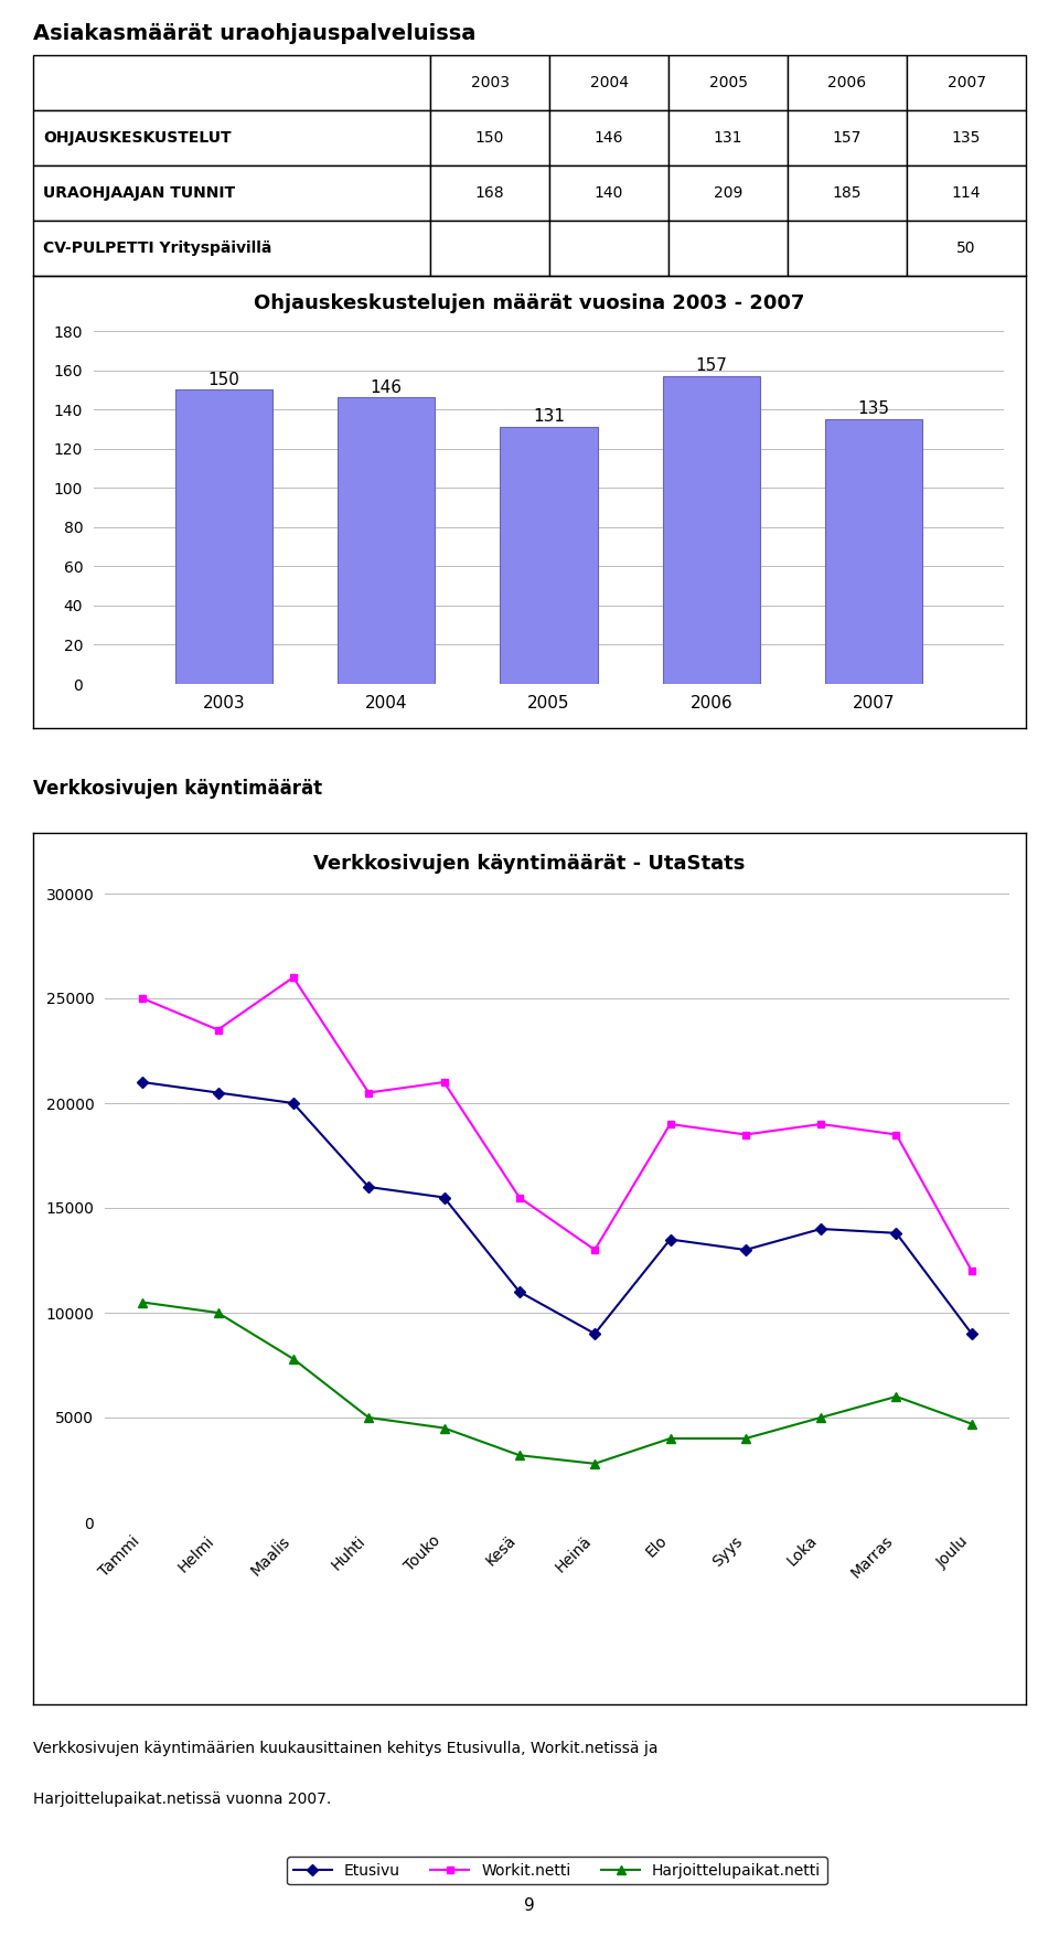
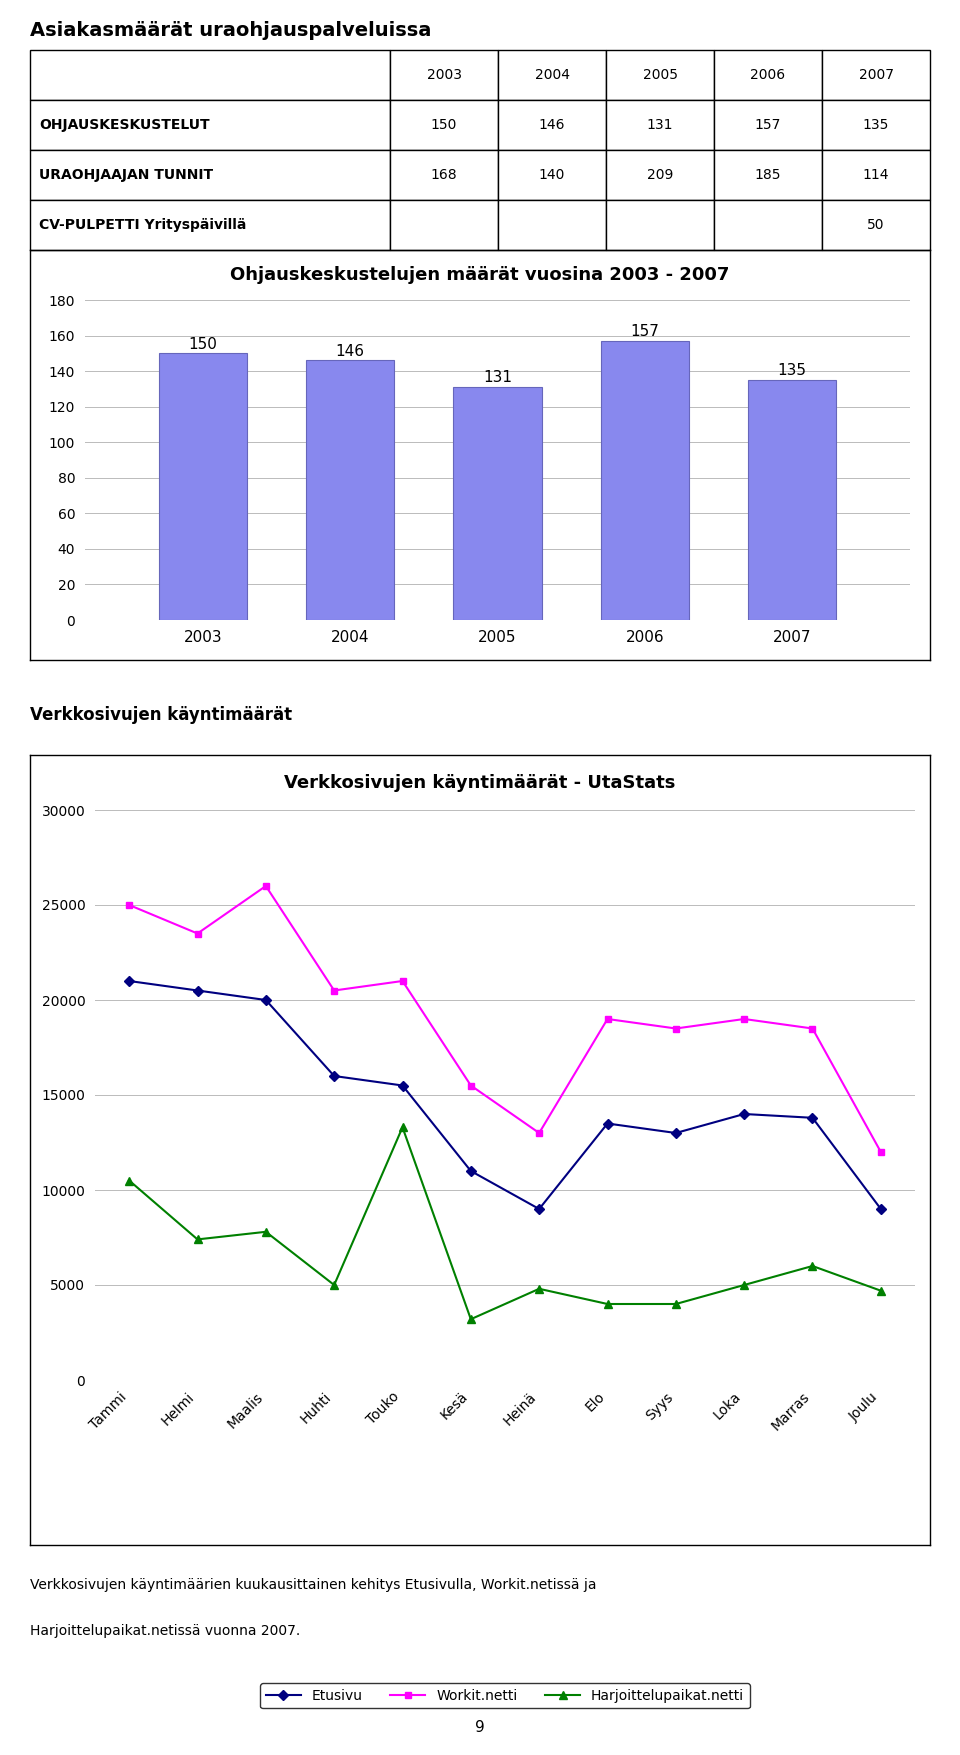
Harjoittelupaikat.netti/Helmi: 10000 -> 7400
Harjoittelupaikat.netti/Touko: 4500 -> 13300
Harjoittelupaikat.netti/Heinä: 2800 -> 4800
